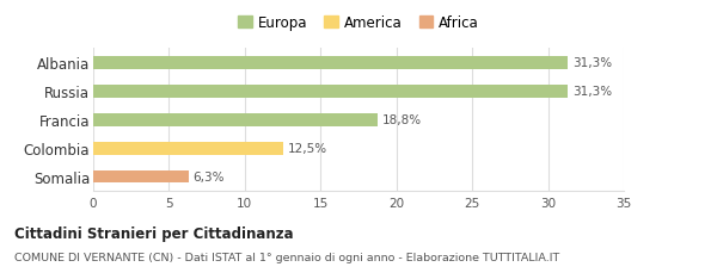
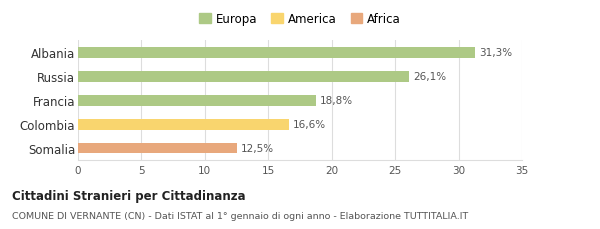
Russia: 31,3% -> 26,1%
Colombia: 12,5% -> 16,6%
Somalia: 6,3% -> 12,5%
